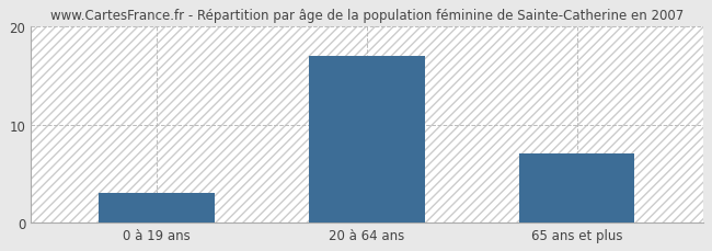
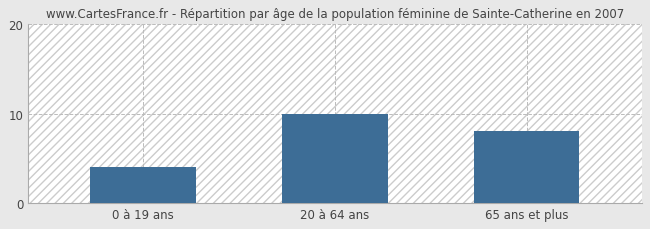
0 à 19 ans: 3 -> 4
20 à 64 ans: 17 -> 10
65 ans et plus: 7 -> 8
